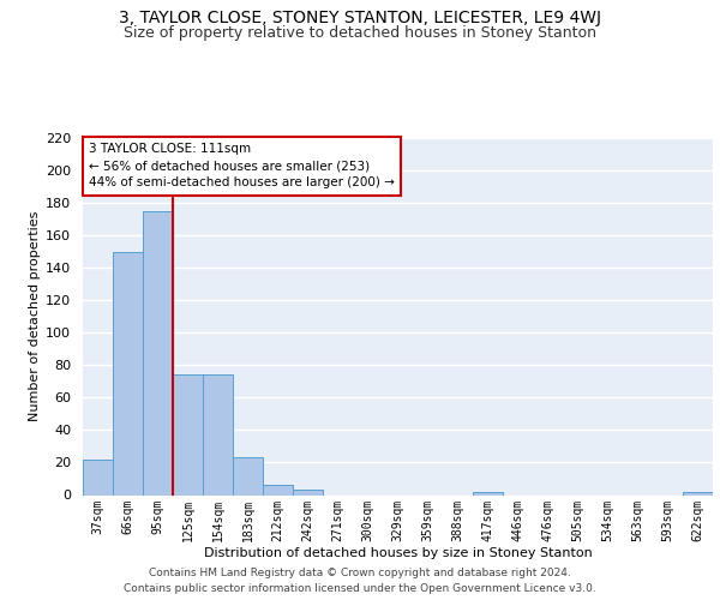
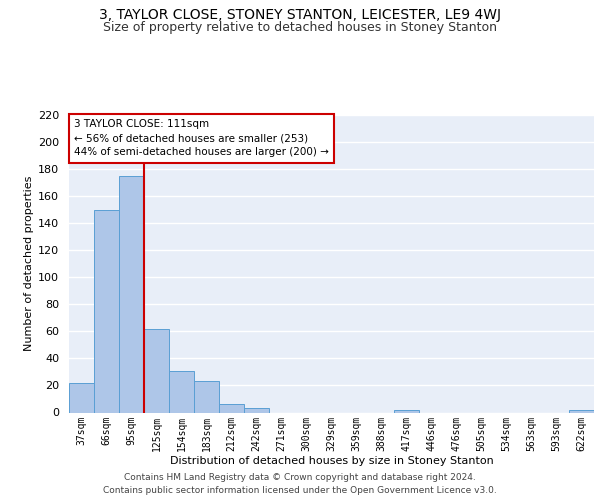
125sqm: 74 -> 62
154sqm: 74 -> 31
